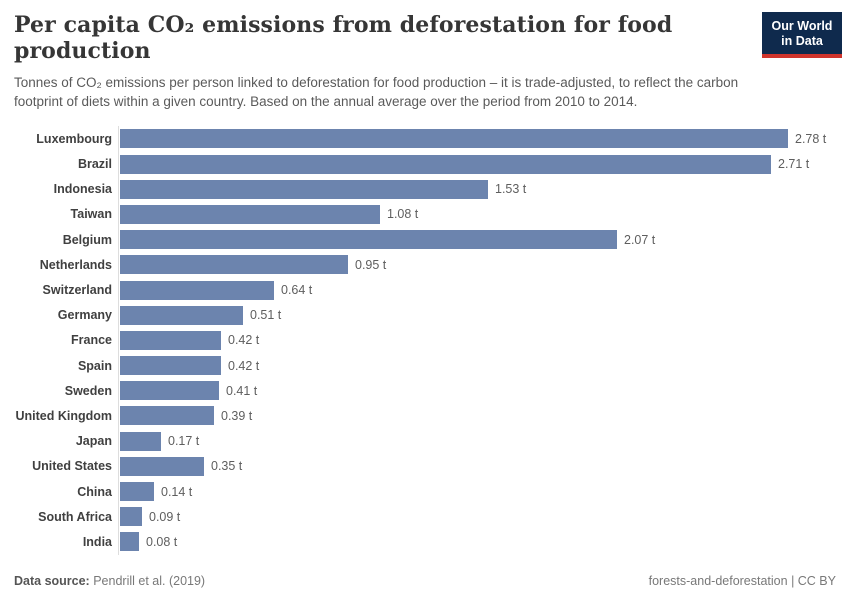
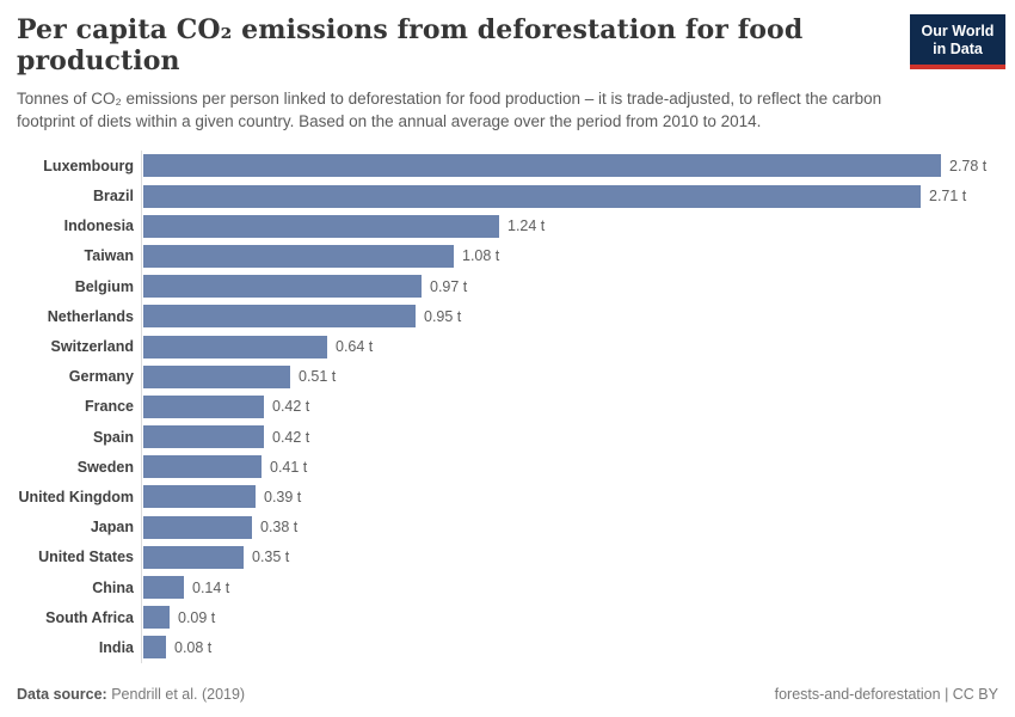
Indonesia: 1.53 -> 1.24
Belgium: 2.07 -> 0.97
Japan: 0.17 -> 0.38
